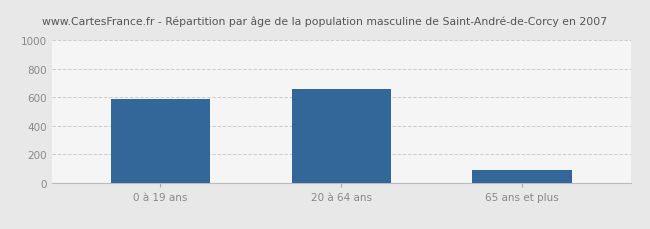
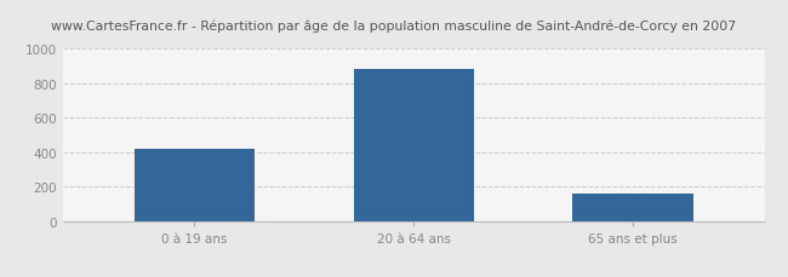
0 à 19 ans: 590 -> 420
20 à 64 ans: 660 -> 880
65 ans et plus: 90 -> 160
